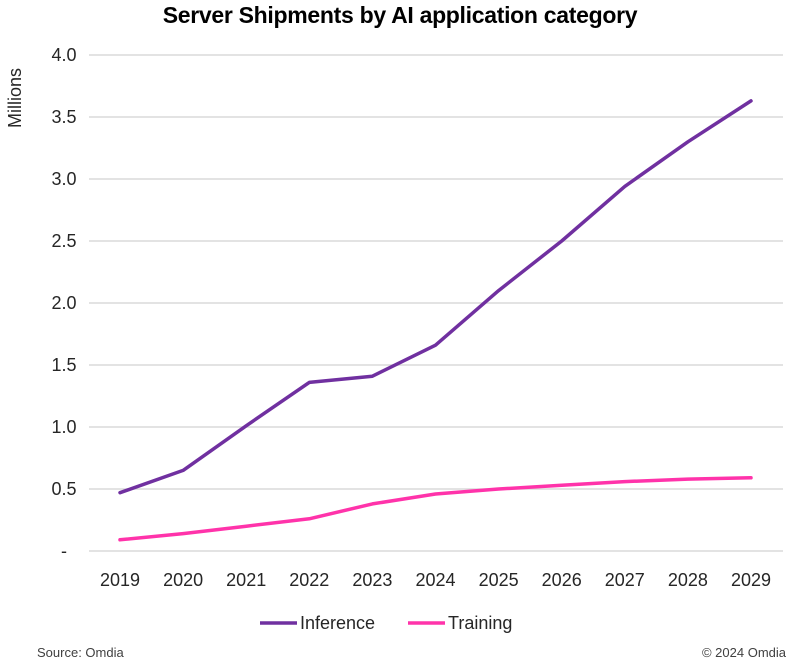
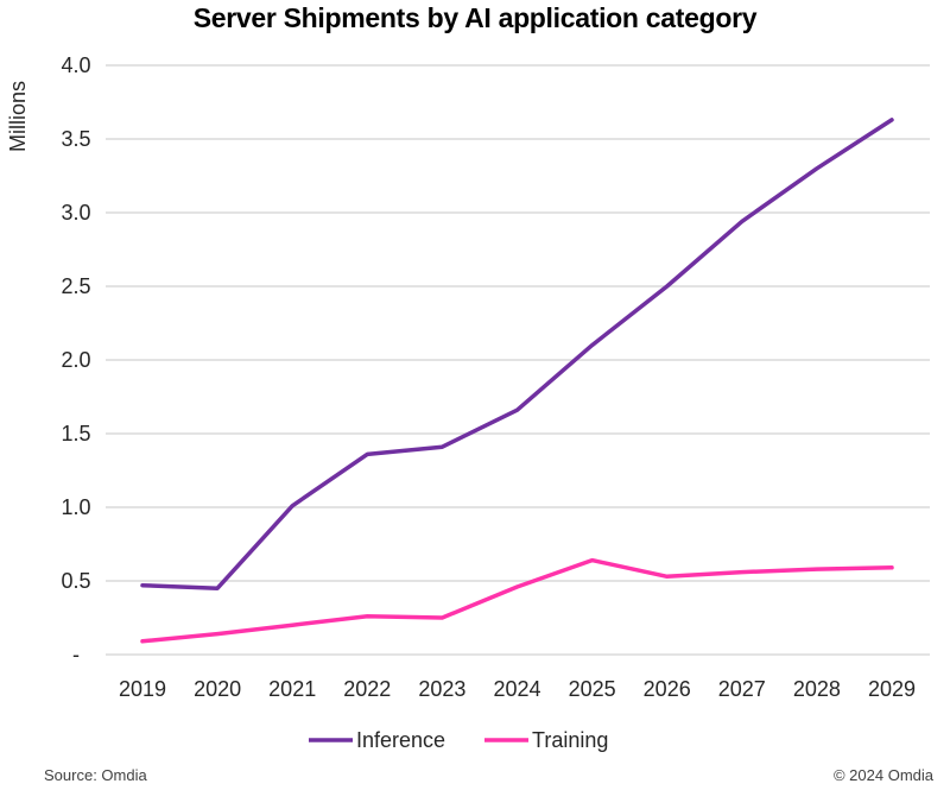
Inference/2020: 0.65 -> 0.45
Training/2023: 0.38 -> 0.25
Training/2025: 0.50 -> 0.64
